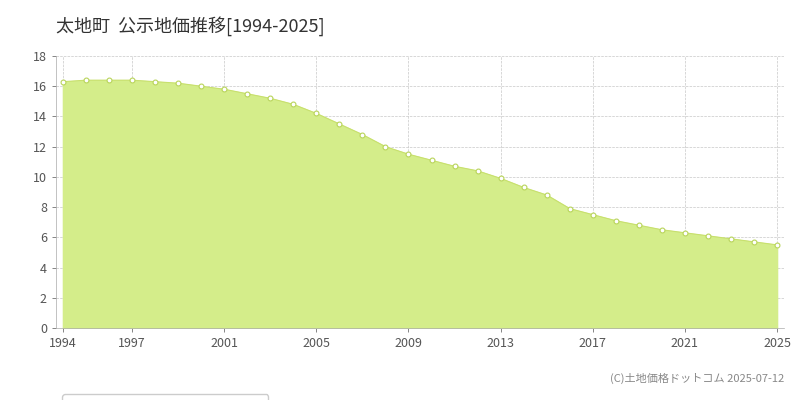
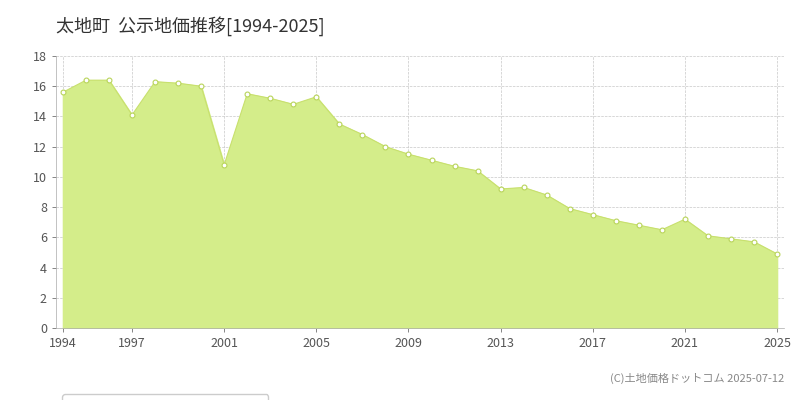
1994: 16.3 -> 15.6
1997: 16.4 -> 14.1
2001: 15.8 -> 10.8
2005: 14.2 -> 15.3
2013: 9.9 -> 9.2
2021: 6.3 -> 7.2
2025: 5.5 -> 4.9
